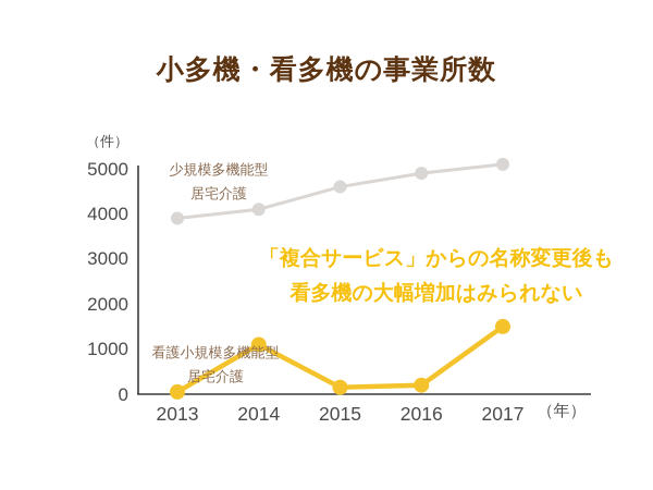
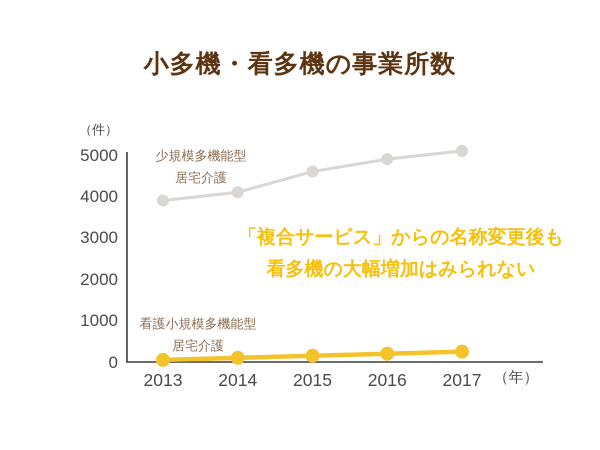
看護小規模多機能型居宅介護/2014: 1100 -> 100
看護小規模多機能型居宅介護/2017: 1500 -> 200
